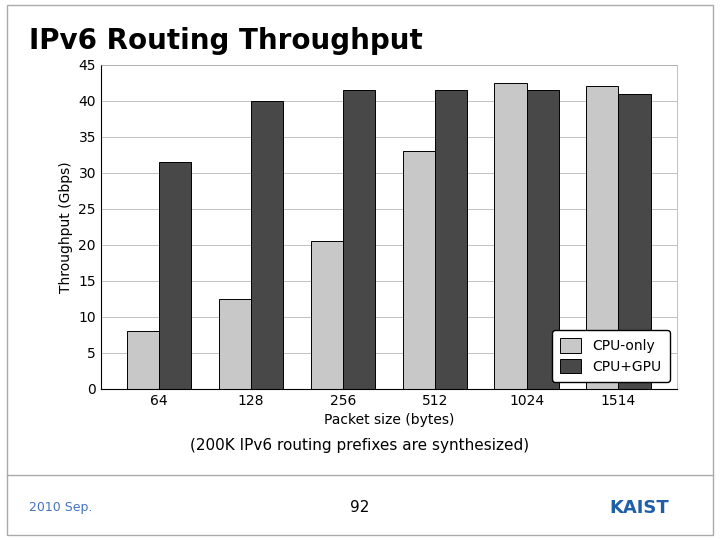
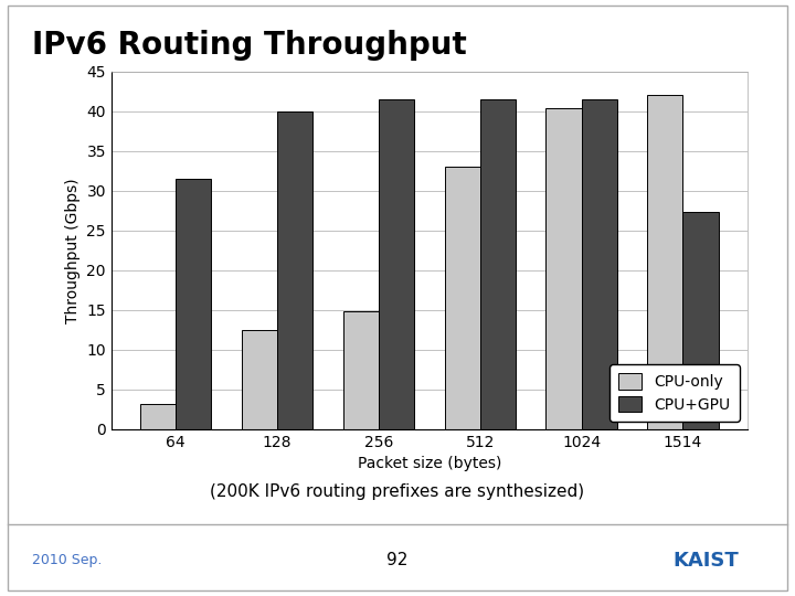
CPU-only/64: 8.0 -> 3.2
CPU-only/256: 20.5 -> 14.8
CPU-only/1024: 42.5 -> 40.4
CPU+GPU/1514: 41.0 -> 27.4
